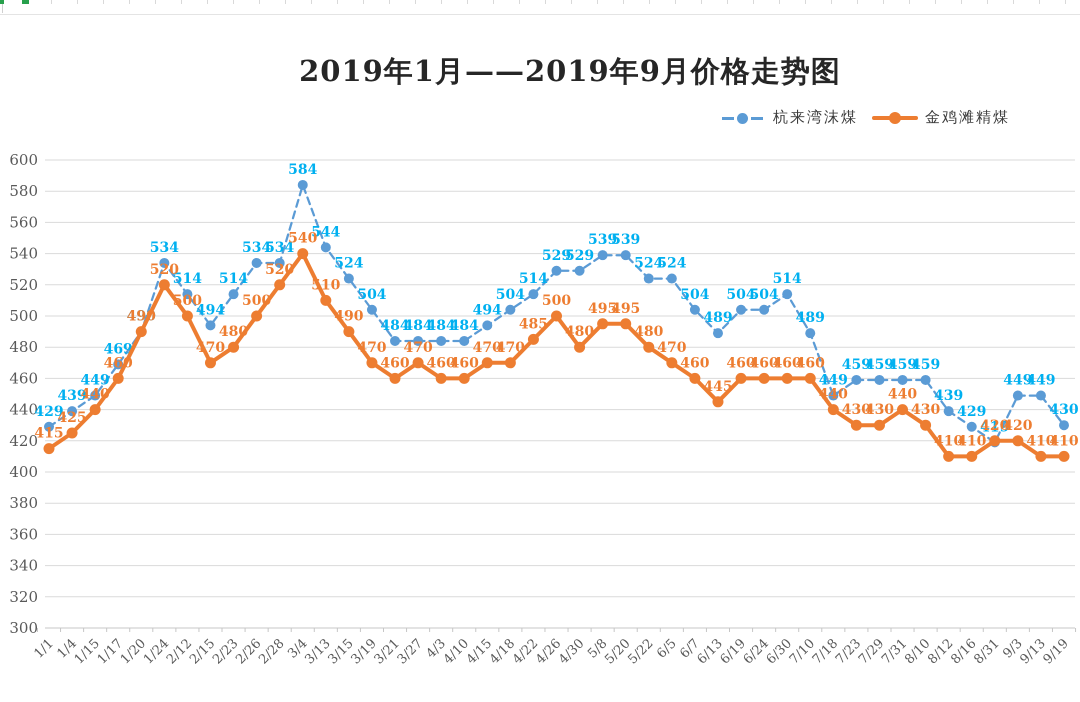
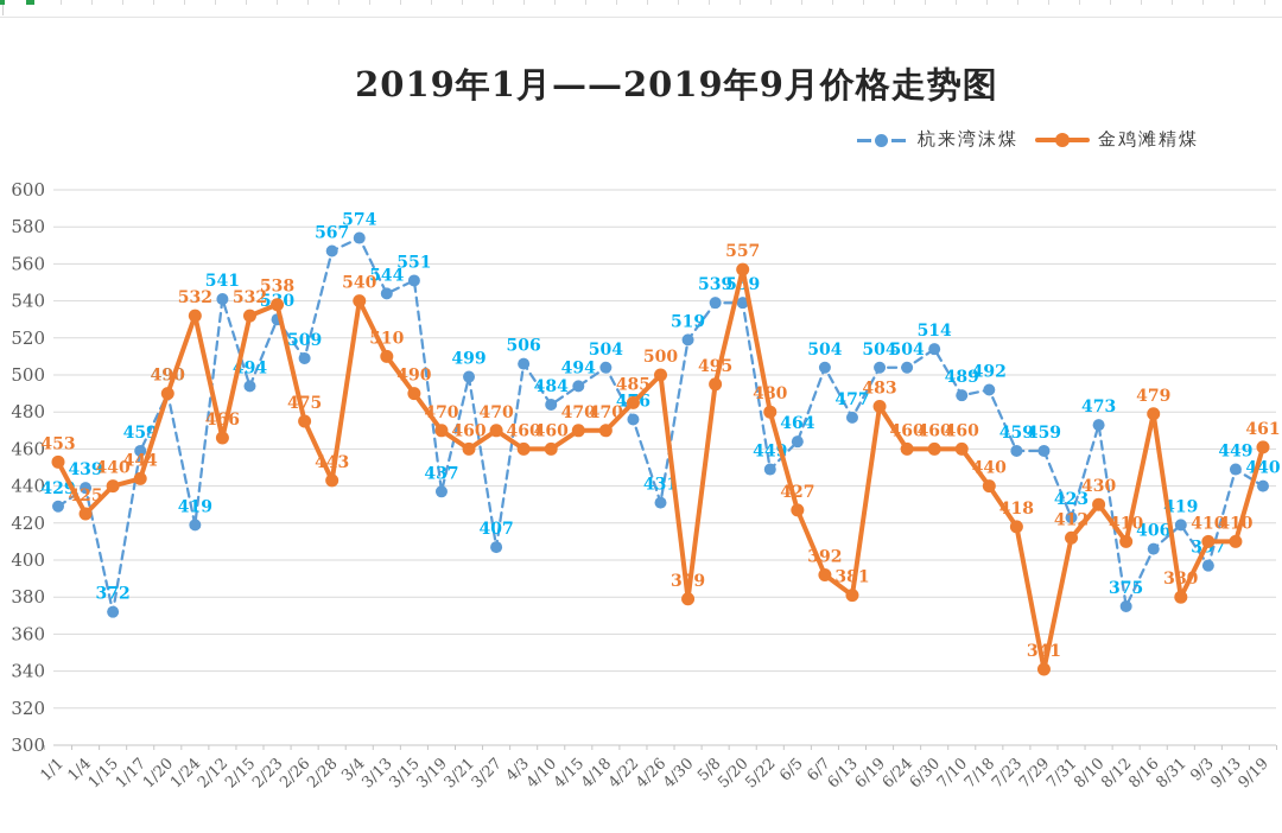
金鸡滩精煤/1/1: 415 -> 453
杭来湾沫煤/1/15: 449 -> 372
杭来湾沫煤/1/17: 469 -> 459
金鸡滩精煤/1/17: 460 -> 444
杭来湾沫煤/1/24: 534 -> 419
金鸡滩精煤/1/24: 520 -> 532
杭来湾沫煤/2/12: 514 -> 541
金鸡滩精煤/2/12: 500 -> 466
金鸡滩精煤/2/15: 470 -> 532
杭来湾沫煤/2/23: 514 -> 530
金鸡滩精煤/2/23: 480 -> 538
杭来湾沫煤/2/26: 534 -> 509
金鸡滩精煤/2/26: 500 -> 475
杭来湾沫煤/2/28: 534 -> 567
金鸡滩精煤/2/28: 520 -> 443
杭来湾沫煤/3/4: 584 -> 574
杭来湾沫煤/3/15: 524 -> 551
杭来湾沫煤/3/19: 504 -> 437
杭来湾沫煤/3/21: 484 -> 499
杭来湾沫煤/3/27: 484 -> 407
杭来湾沫煤/4/3: 484 -> 506
杭来湾沫煤/4/22: 514 -> 476
杭来湾沫煤/4/26: 529 -> 431
杭来湾沫煤/4/30: 529 -> 519
金鸡滩精煤/4/30: 480 -> 379
金鸡滩精煤/5/20: 495 -> 557
杭来湾沫煤/5/22: 524 -> 449
杭来湾沫煤/6/5: 524 -> 464
金鸡滩精煤/6/5: 470 -> 427
金鸡滩精煤/6/7: 460 -> 392
杭来湾沫煤/6/13: 489 -> 477
金鸡滩精煤/6/13: 445 -> 381
金鸡滩精煤/6/19: 460 -> 483
杭来湾沫煤/7/18: 449 -> 492
金鸡滩精煤/7/23: 430 -> 418
金鸡滩精煤/7/29: 430 -> 341
杭来湾沫煤/7/31: 459 -> 423
金鸡滩精煤/7/31: 440 -> 412
杭来湾沫煤/8/10: 459 -> 473
杭来湾沫煤/8/12: 439 -> 375
杭来湾沫煤/8/16: 429 -> 406
金鸡滩精煤/8/16: 410 -> 479
金鸡滩精煤/8/31: 420 -> 380
杭来湾沫煤/9/3: 449 -> 397
金鸡滩精煤/9/3: 420 -> 410
杭来湾沫煤/9/19: 430 -> 440
金鸡滩精煤/9/19: 410 -> 461
